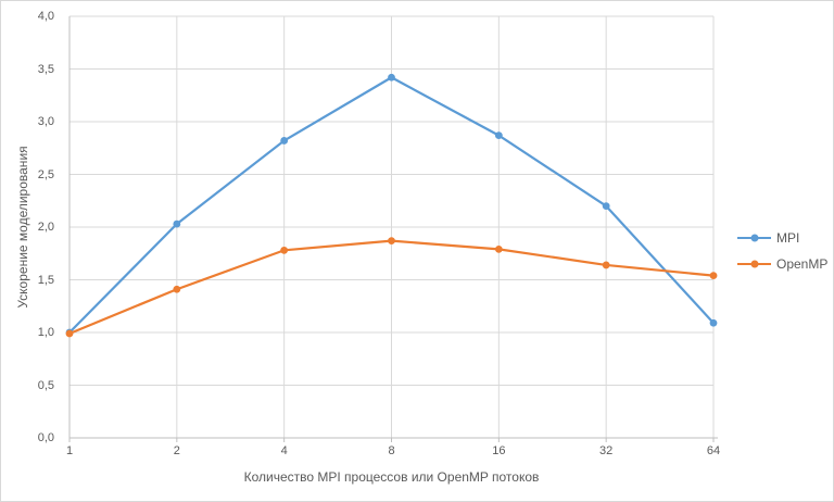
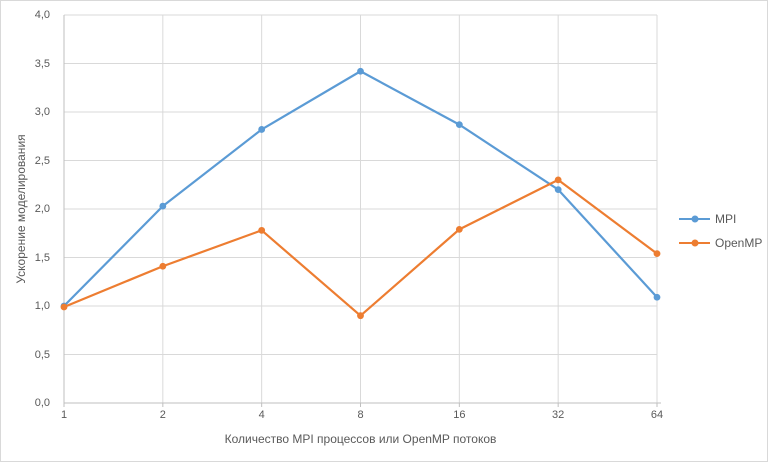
OpenMP/8: 1,9 -> 0,9
OpenMP/32: 1,6 -> 2,3
